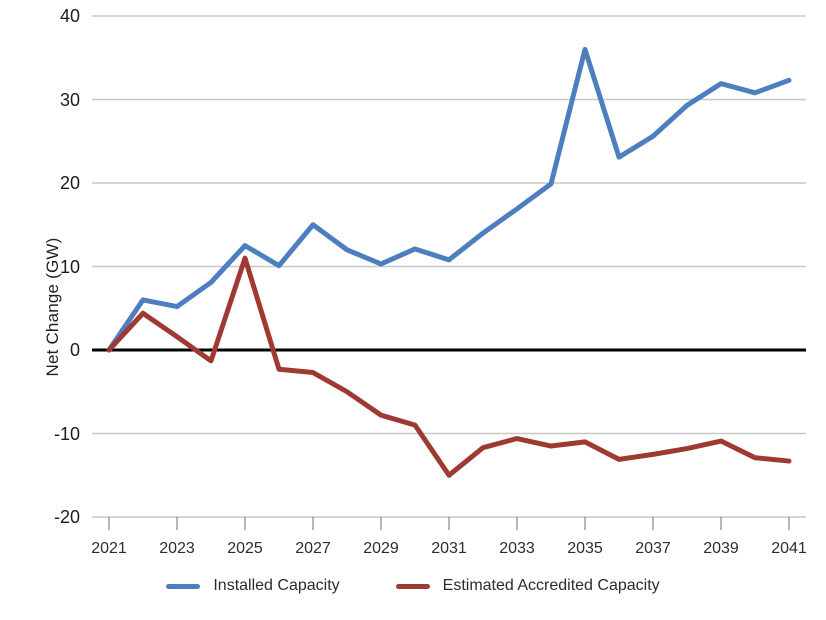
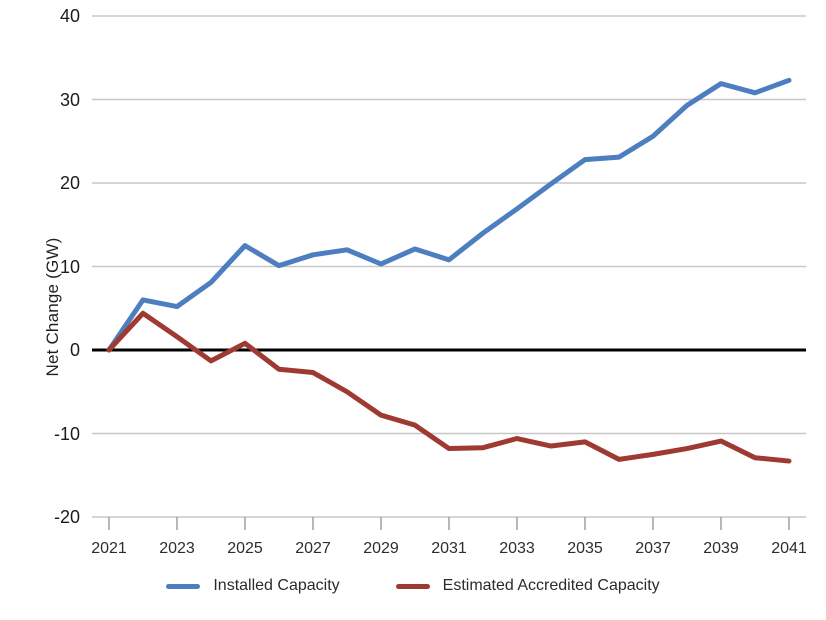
Estimated Accredited Capacity/2025: 11 -> 1
Installed Capacity/2027: 15 -> 11
Estimated Accredited Capacity/2031: -15 -> -12
Installed Capacity/2035: 36 -> 23
